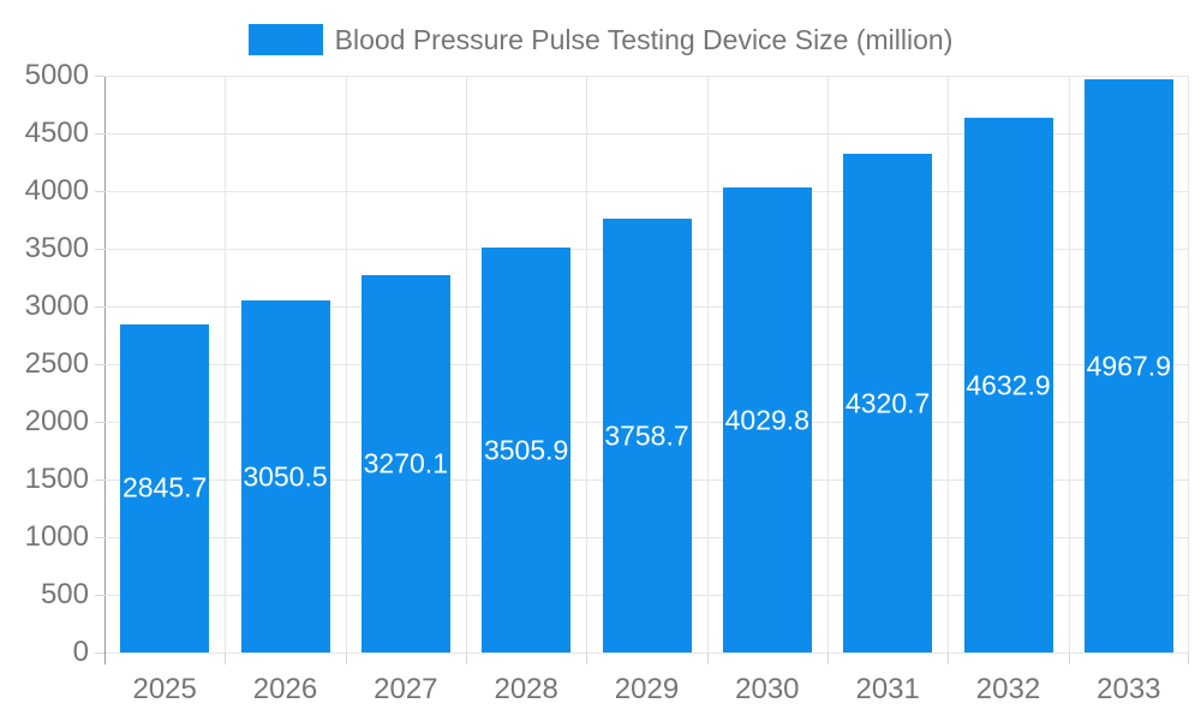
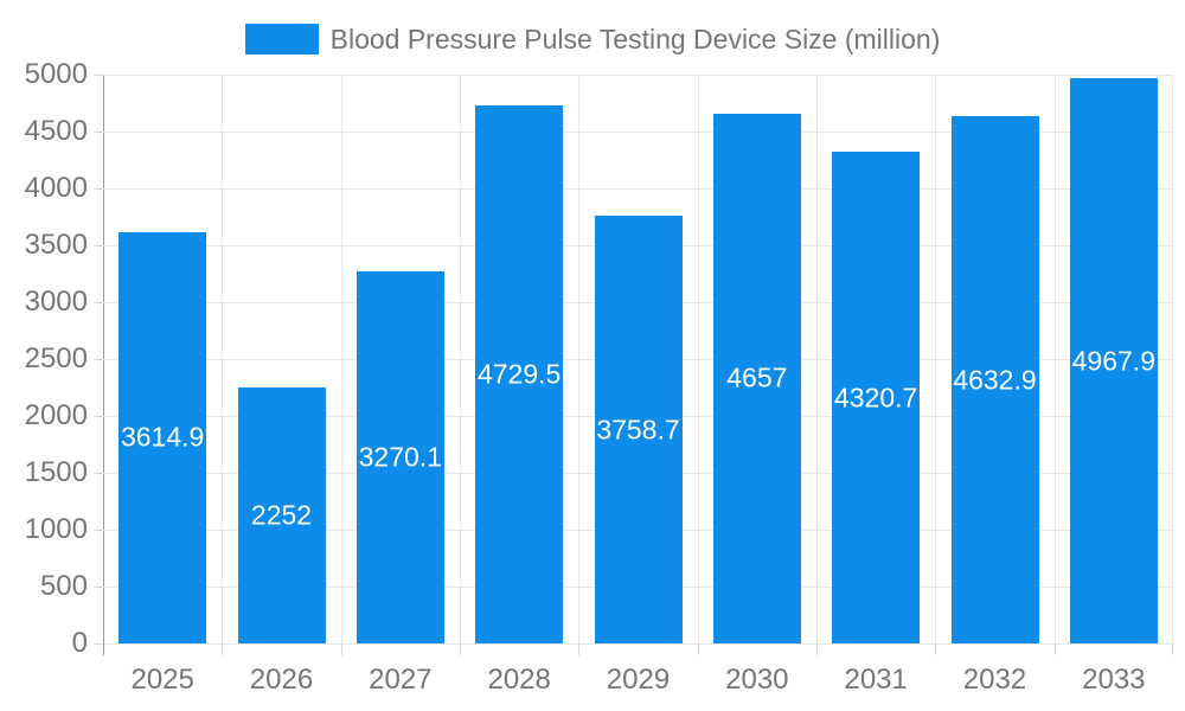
2025: 2845.7 -> 3614.9
2026: 3050.5 -> 2252
2028: 3505.9 -> 4729.5
2030: 4029.8 -> 4657
